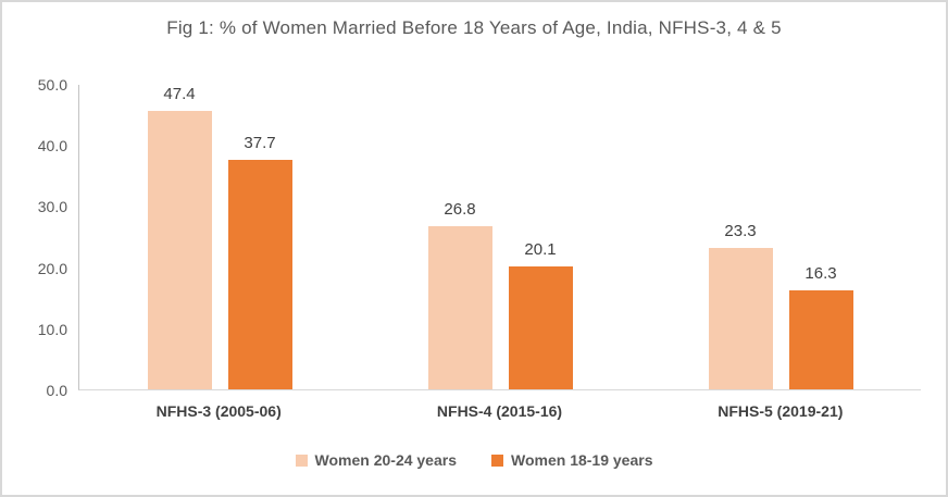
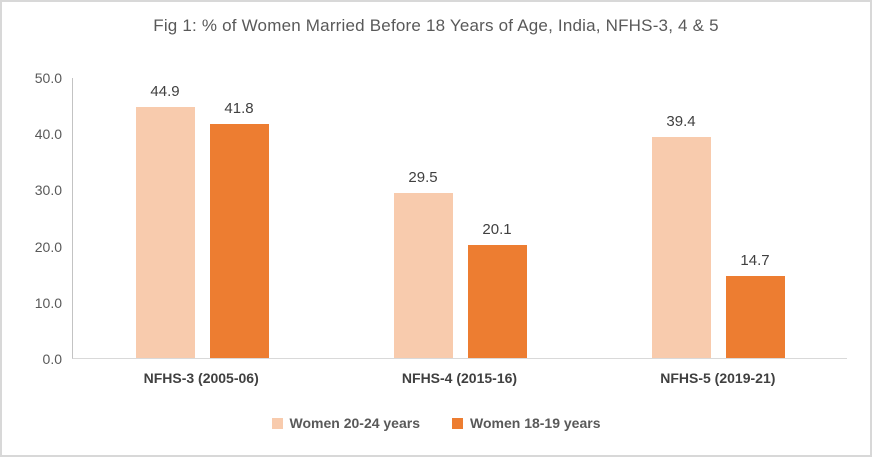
Women 20-24 years/NFHS-3 (2005-06): 47.4 -> 44.9
Women 18-19 years/NFHS-3 (2005-06): 37.7 -> 41.8
Women 20-24 years/NFHS-4 (2015-16): 26.8 -> 29.5
Women 20-24 years/NFHS-5 (2019-21): 23.3 -> 39.4
Women 18-19 years/NFHS-5 (2019-21): 16.3 -> 14.7
